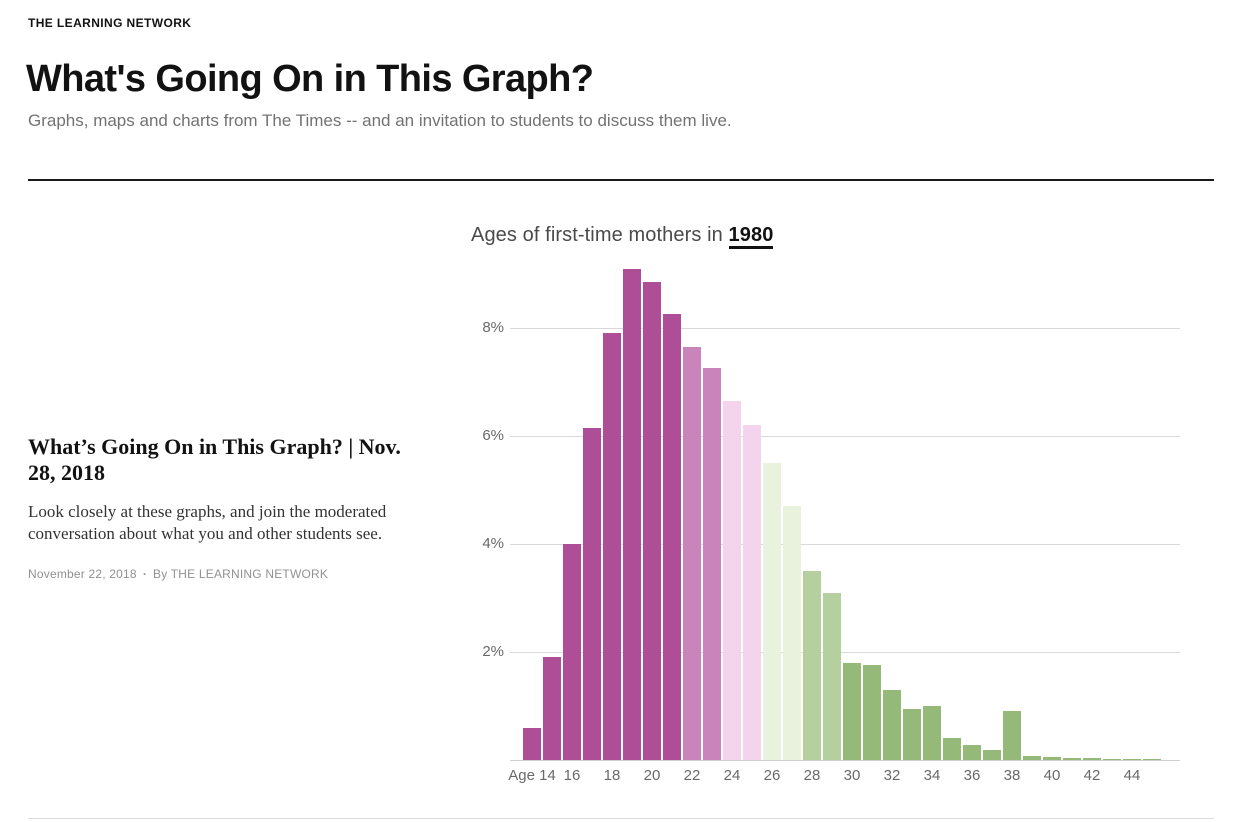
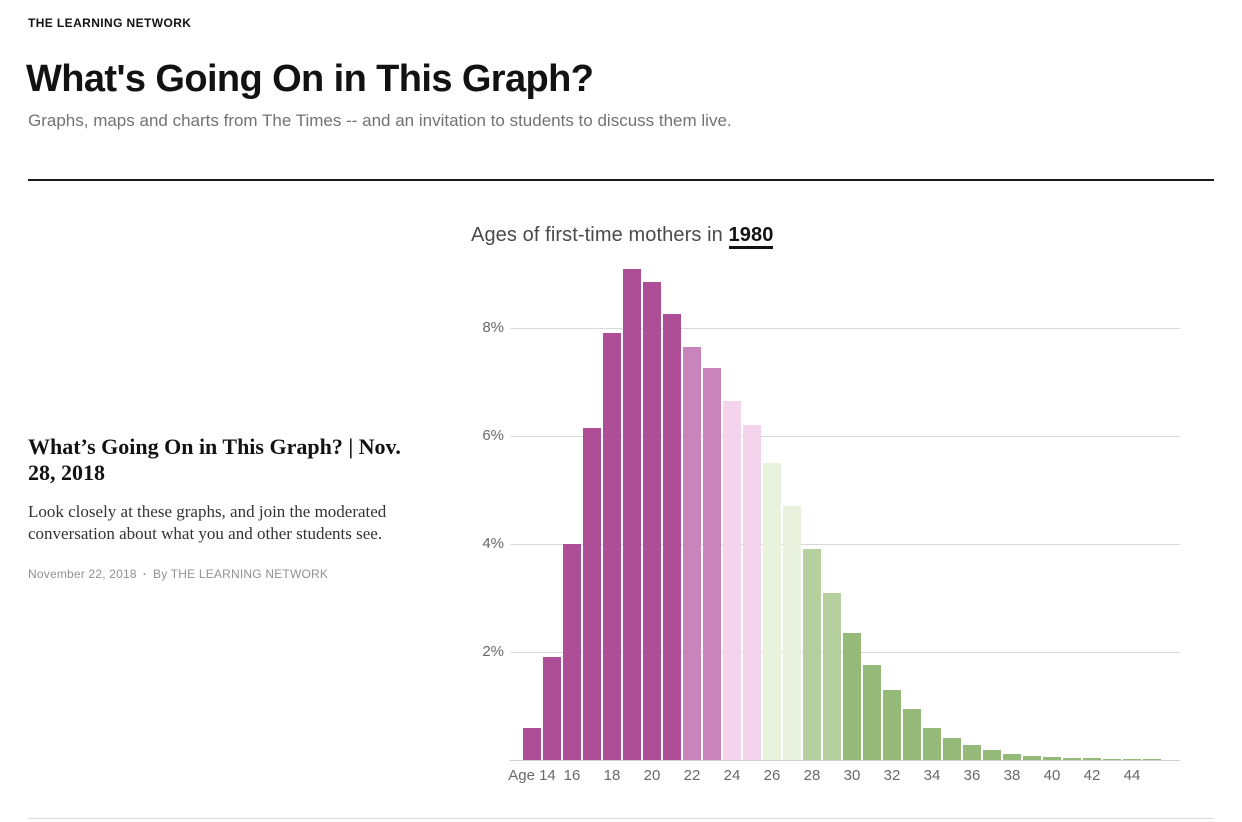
28: 3.5% -> 3.9%
30: 1.8% -> 2.4%
34: 1.0% -> 0.6%
38: 0.9% -> 0.1%
